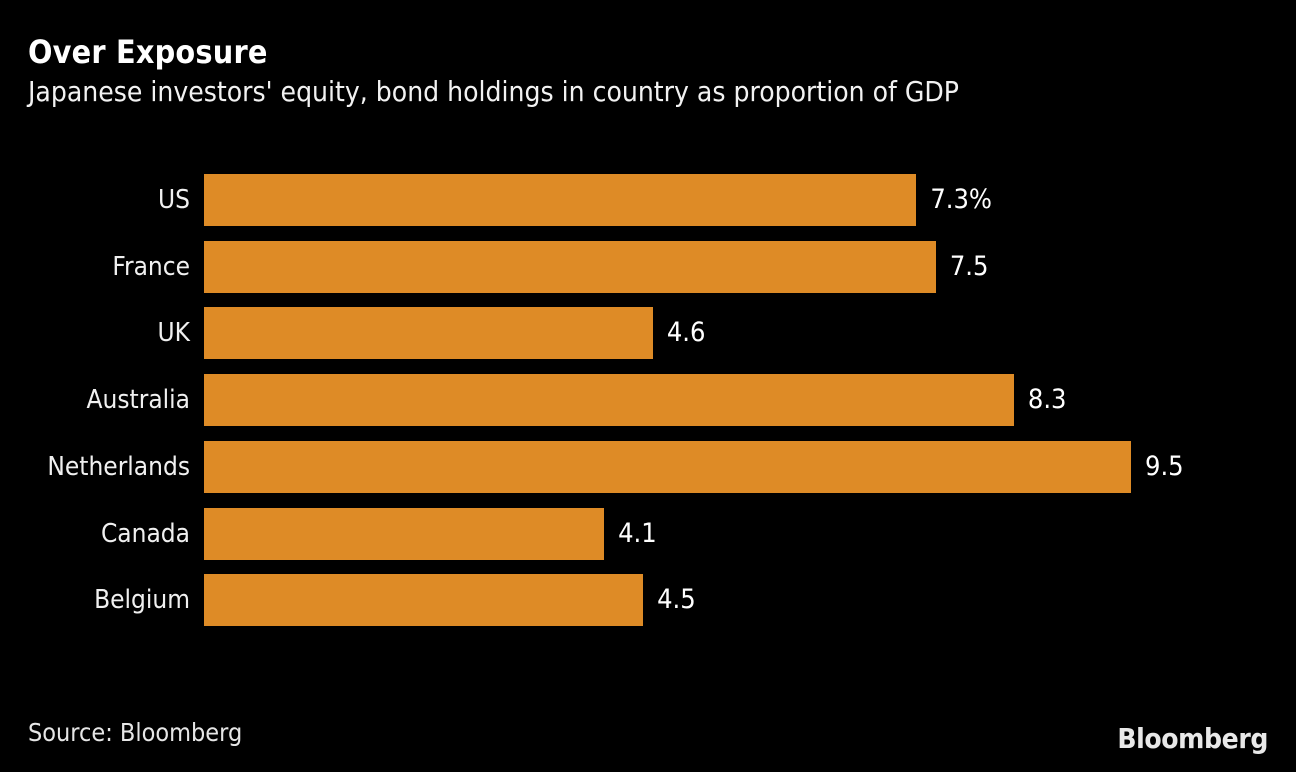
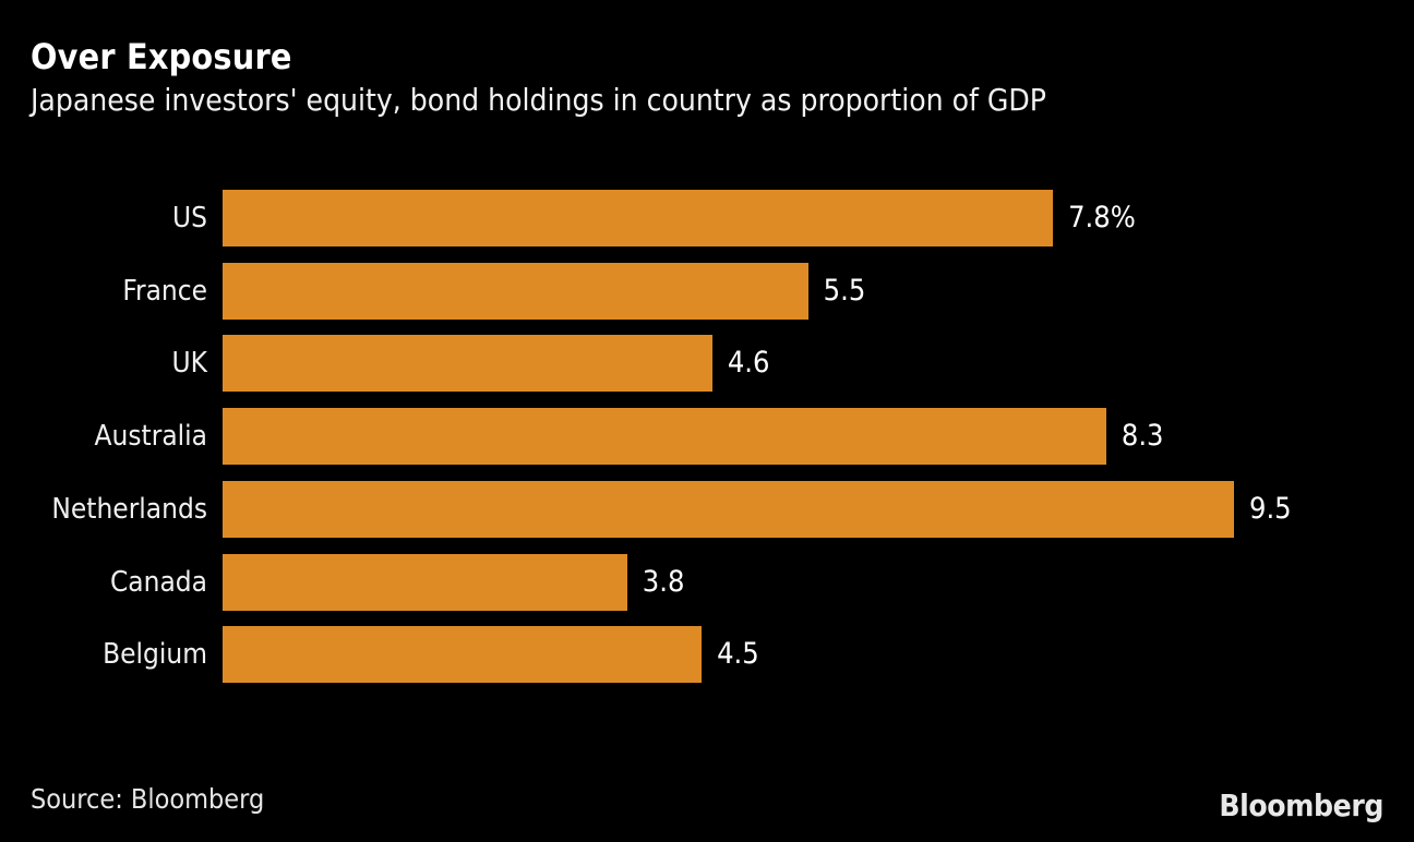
US: 7.3% -> 7.8%
France: 7.5 -> 5.5
Canada: 4.1 -> 3.8
